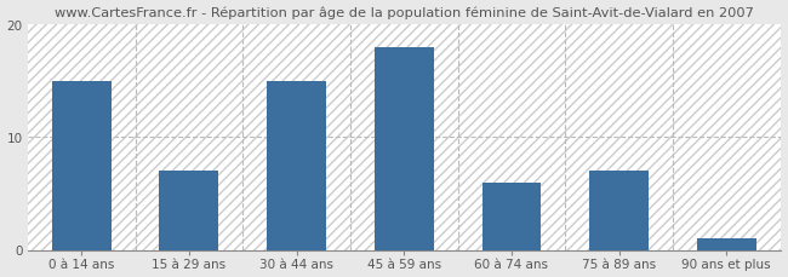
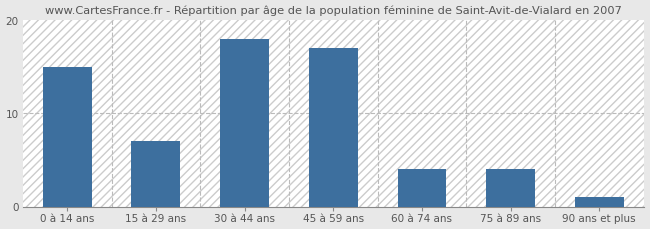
30 à 44 ans: 15 -> 18
45 à 59 ans: 18 -> 17
60 à 74 ans: 6 -> 4
75 à 89 ans: 7 -> 4
